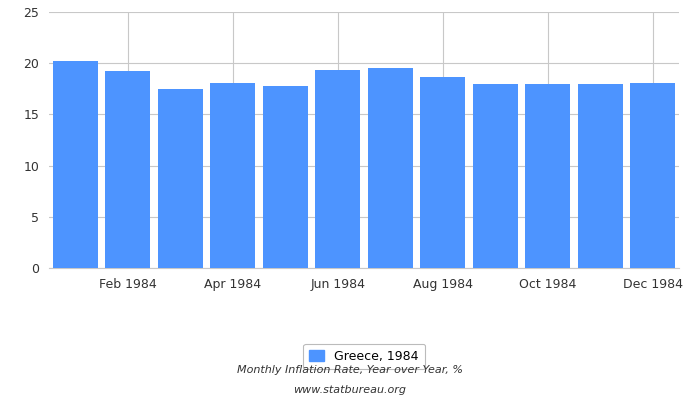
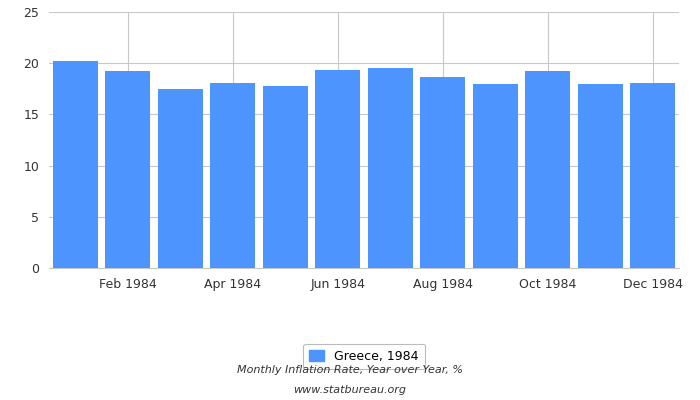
Oct 1984: 18.0 -> 19.2
